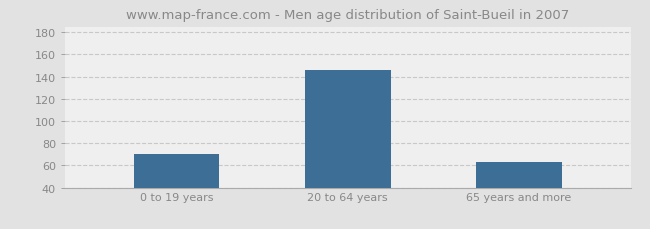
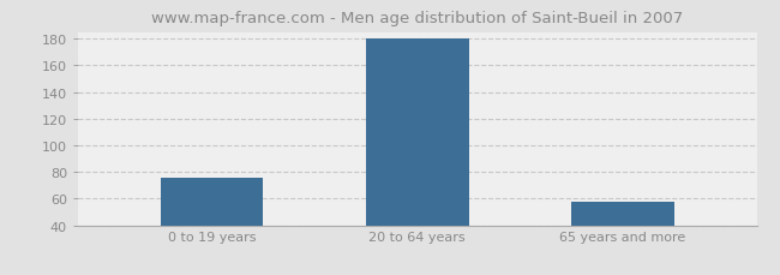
0 to 19 years: 70 -> 76
20 to 64 years: 146 -> 180
65 years and more: 63 -> 58
